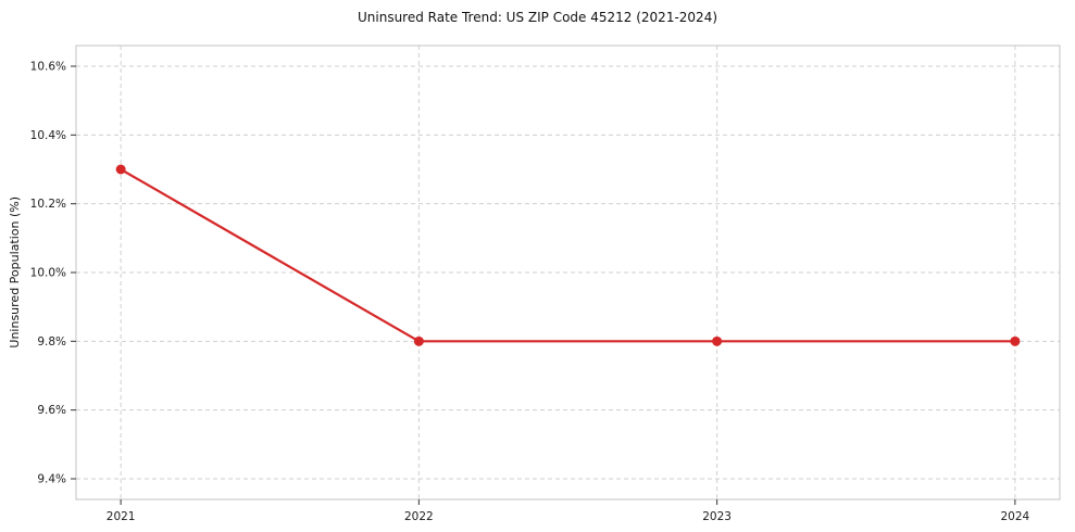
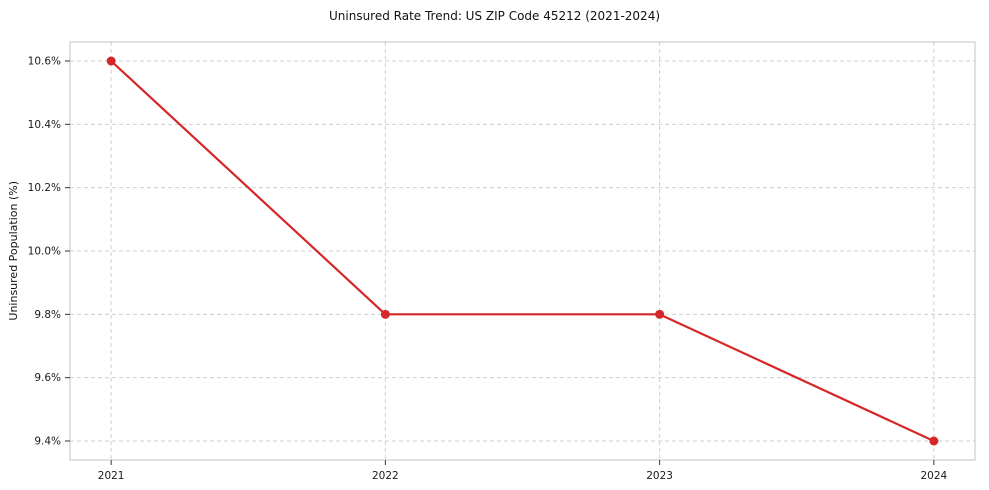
2021: 10.3% -> 10.6%
2024: 9.8% -> 9.4%
